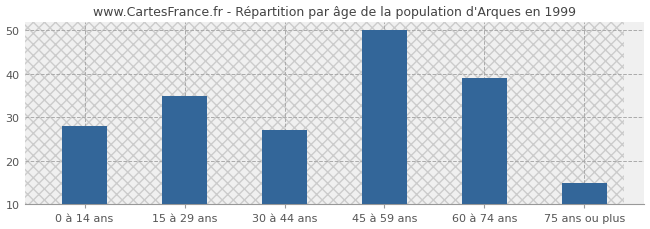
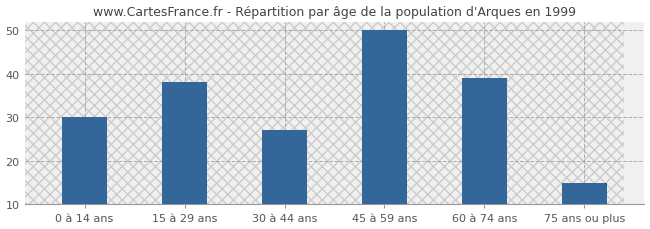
0 à 14 ans: 28 -> 30
15 à 29 ans: 35 -> 38
